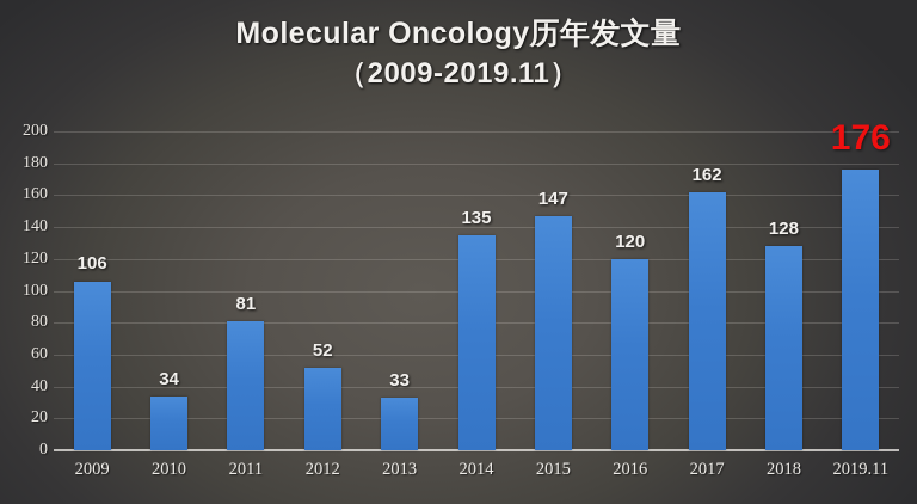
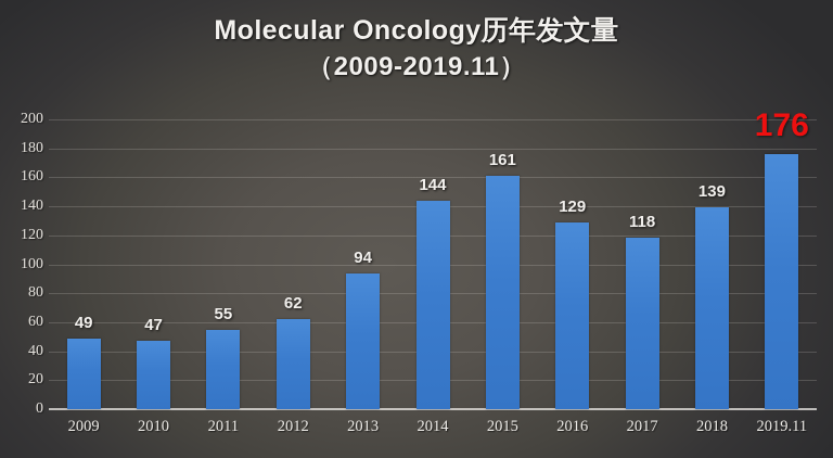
2009: 106 -> 49
2010: 34 -> 47
2011: 81 -> 55
2012: 52 -> 62
2013: 33 -> 94
2014: 135 -> 144
2015: 147 -> 161
2016: 120 -> 129
2017: 162 -> 118
2018: 128 -> 139
